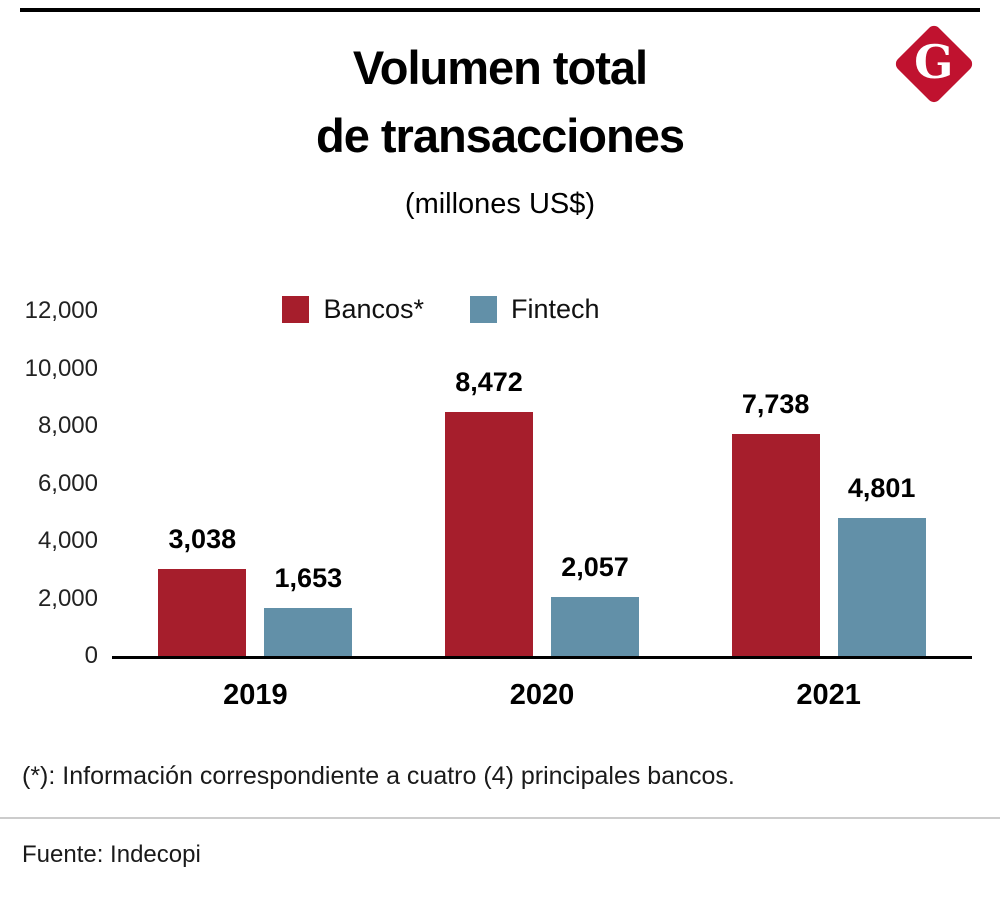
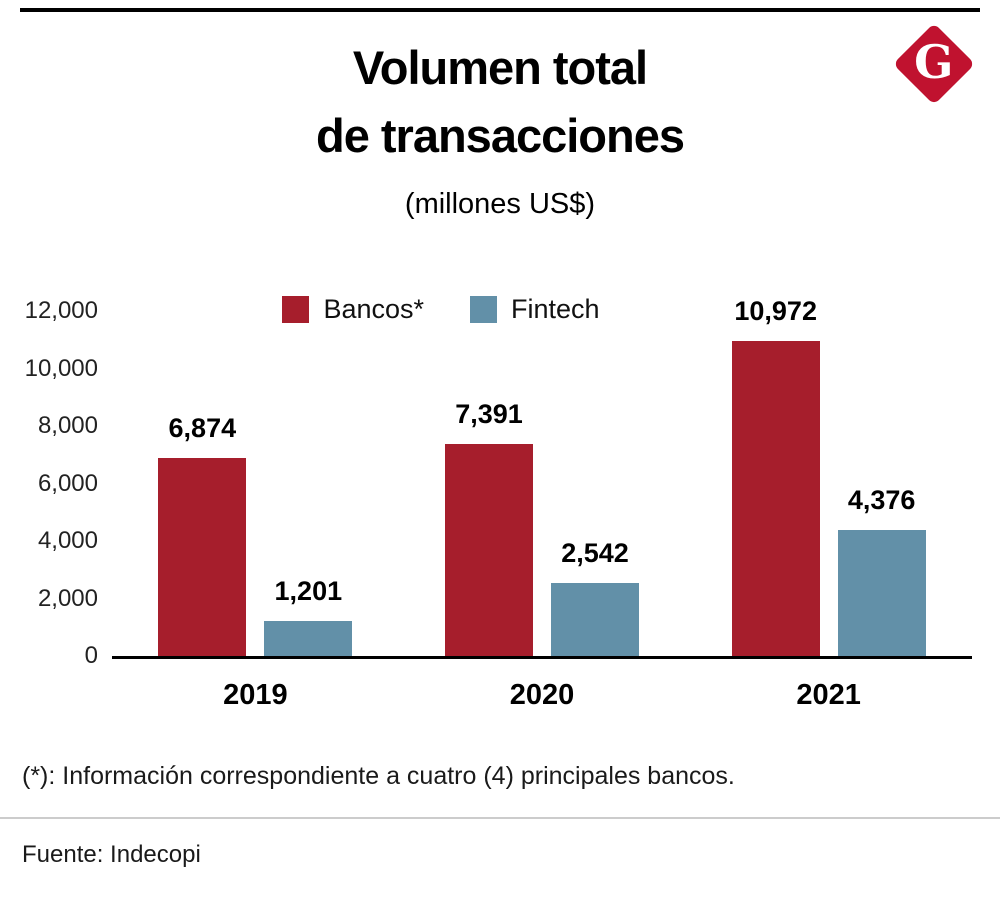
Bancos*/2019: 3,038 -> 6,874
Fintech/2019: 1,653 -> 1,201
Bancos*/2020: 8,472 -> 7,391
Fintech/2020: 2,057 -> 2,542
Bancos*/2021: 7,738 -> 10,972
Fintech/2021: 4,801 -> 4,376
